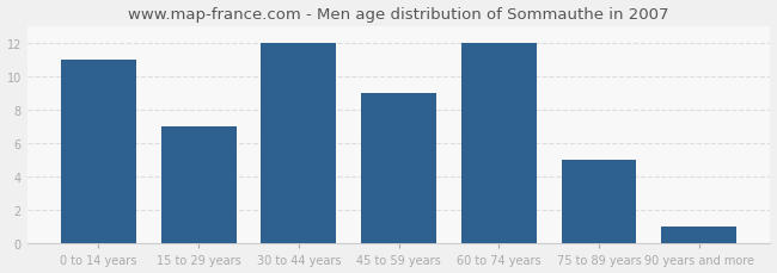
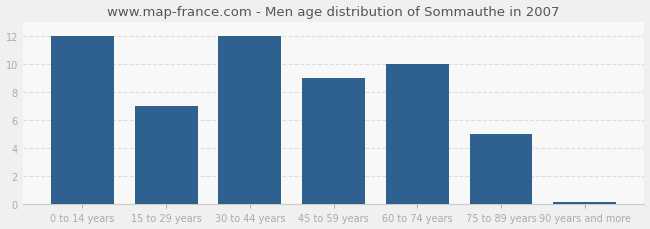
0 to 14 years: 11.0 -> 12.0
60 to 74 years: 12.0 -> 10.0
90 years and more: 1.0 -> 0.2
